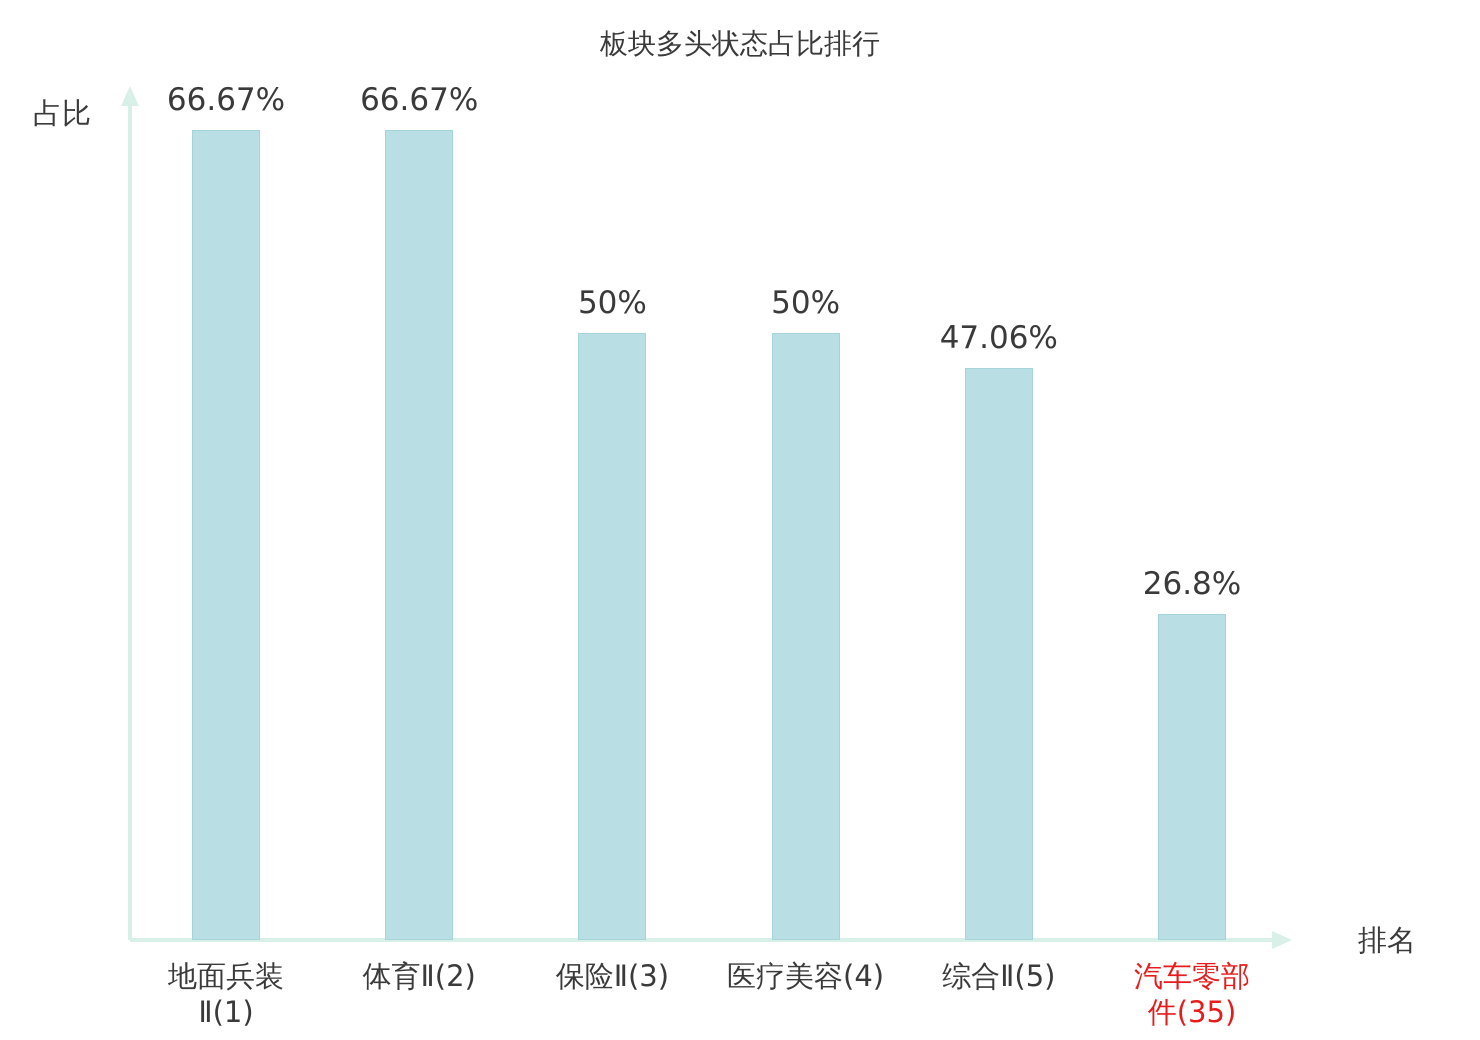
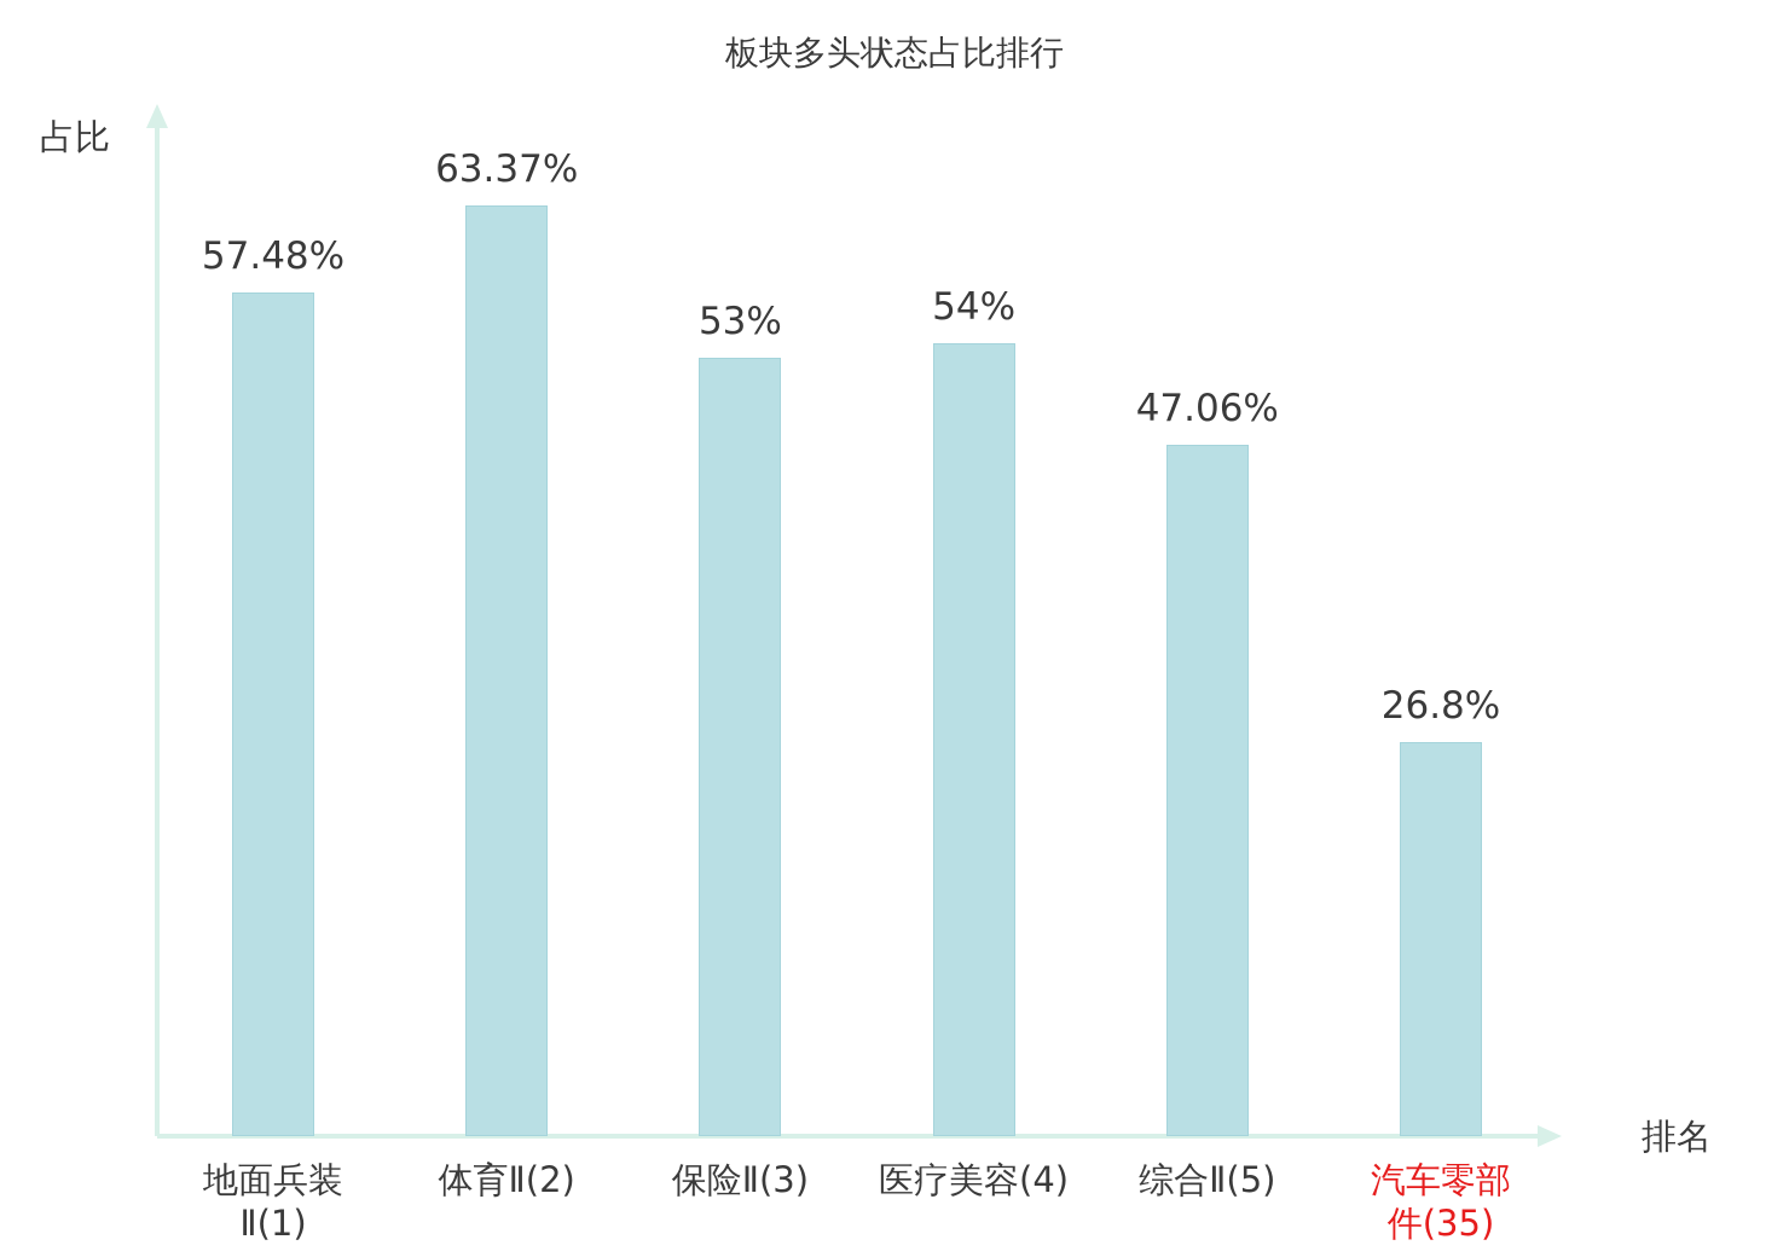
地面兵装 Ⅱ(1): 66.67% -> 57.48%
体育Ⅱ(2): 66.67% -> 63.37%
保险Ⅱ(3): 50% -> 53%
医疗美容(4): 50% -> 54%
